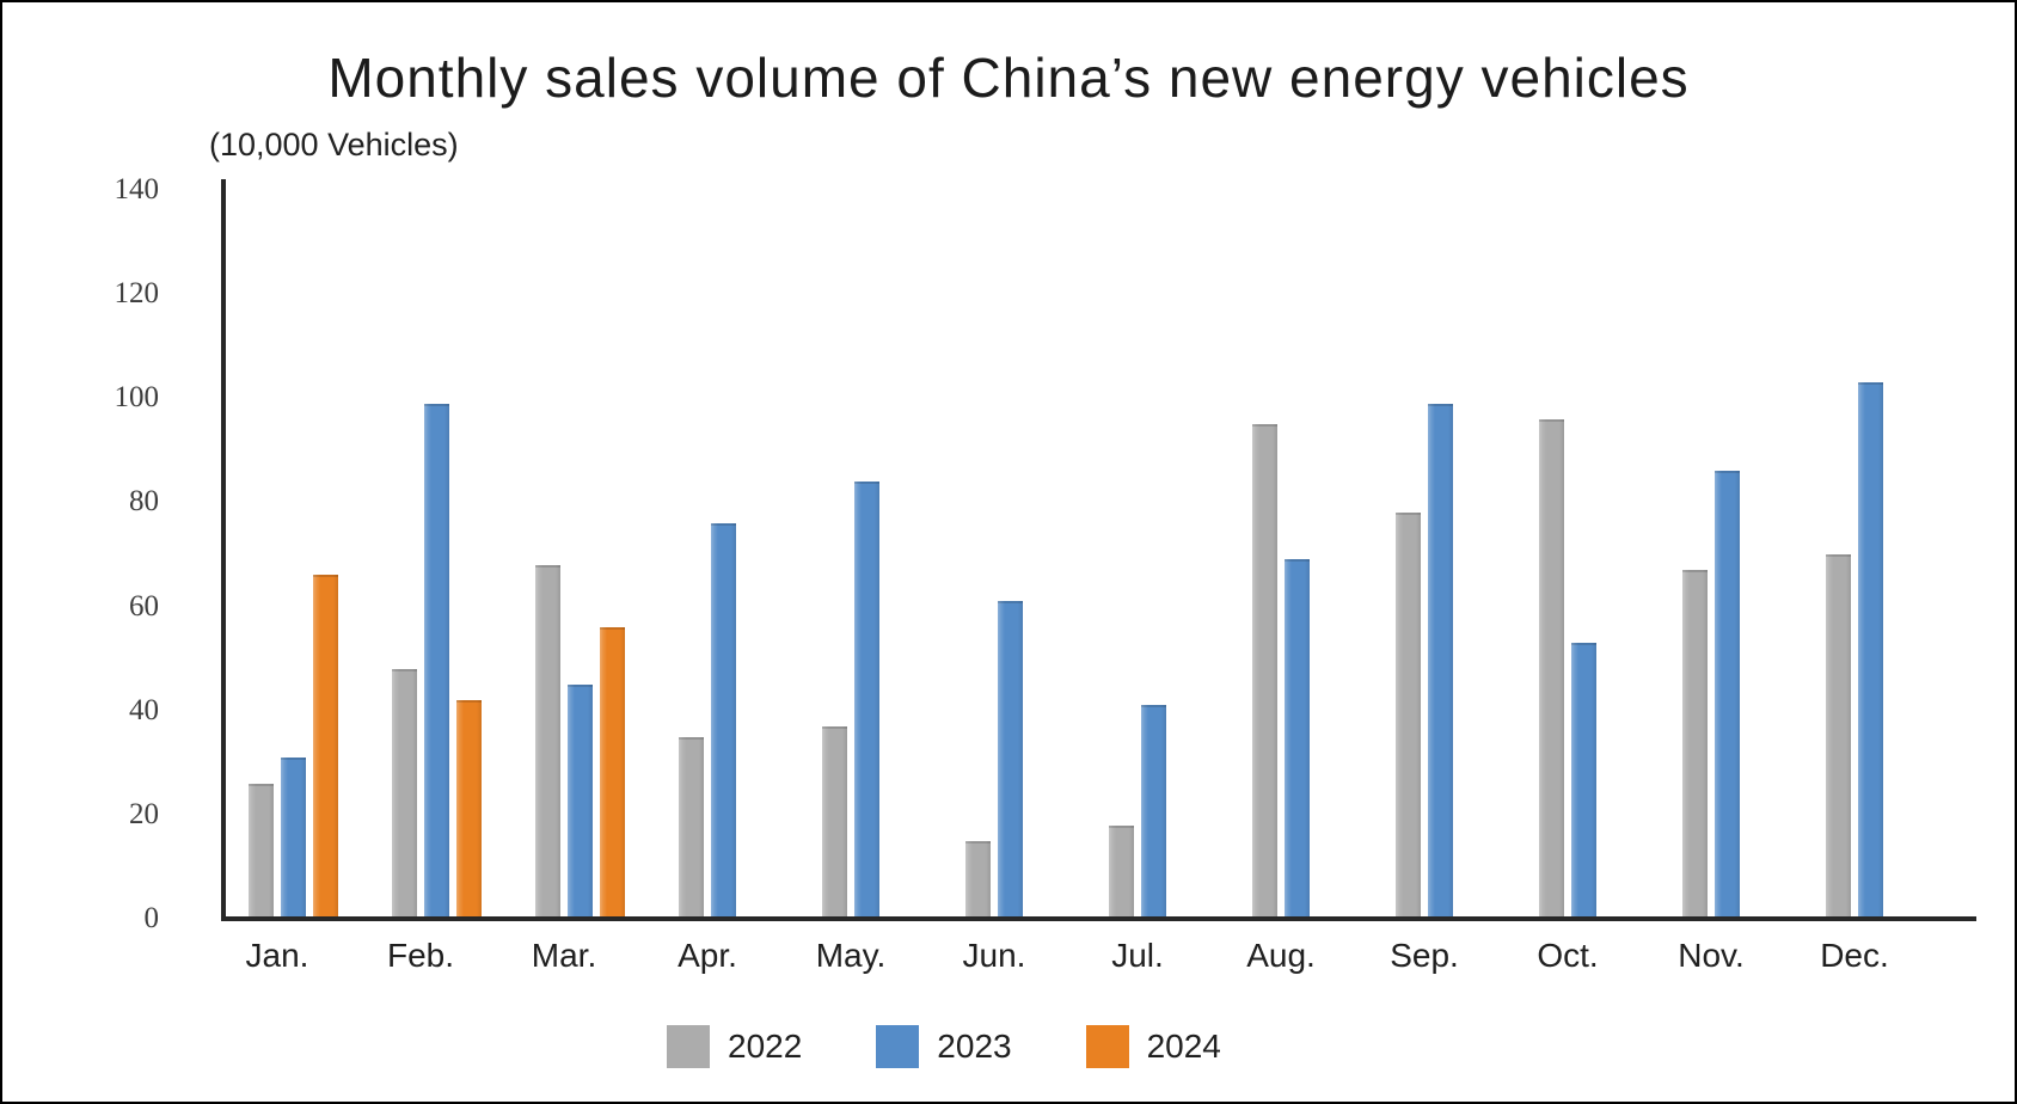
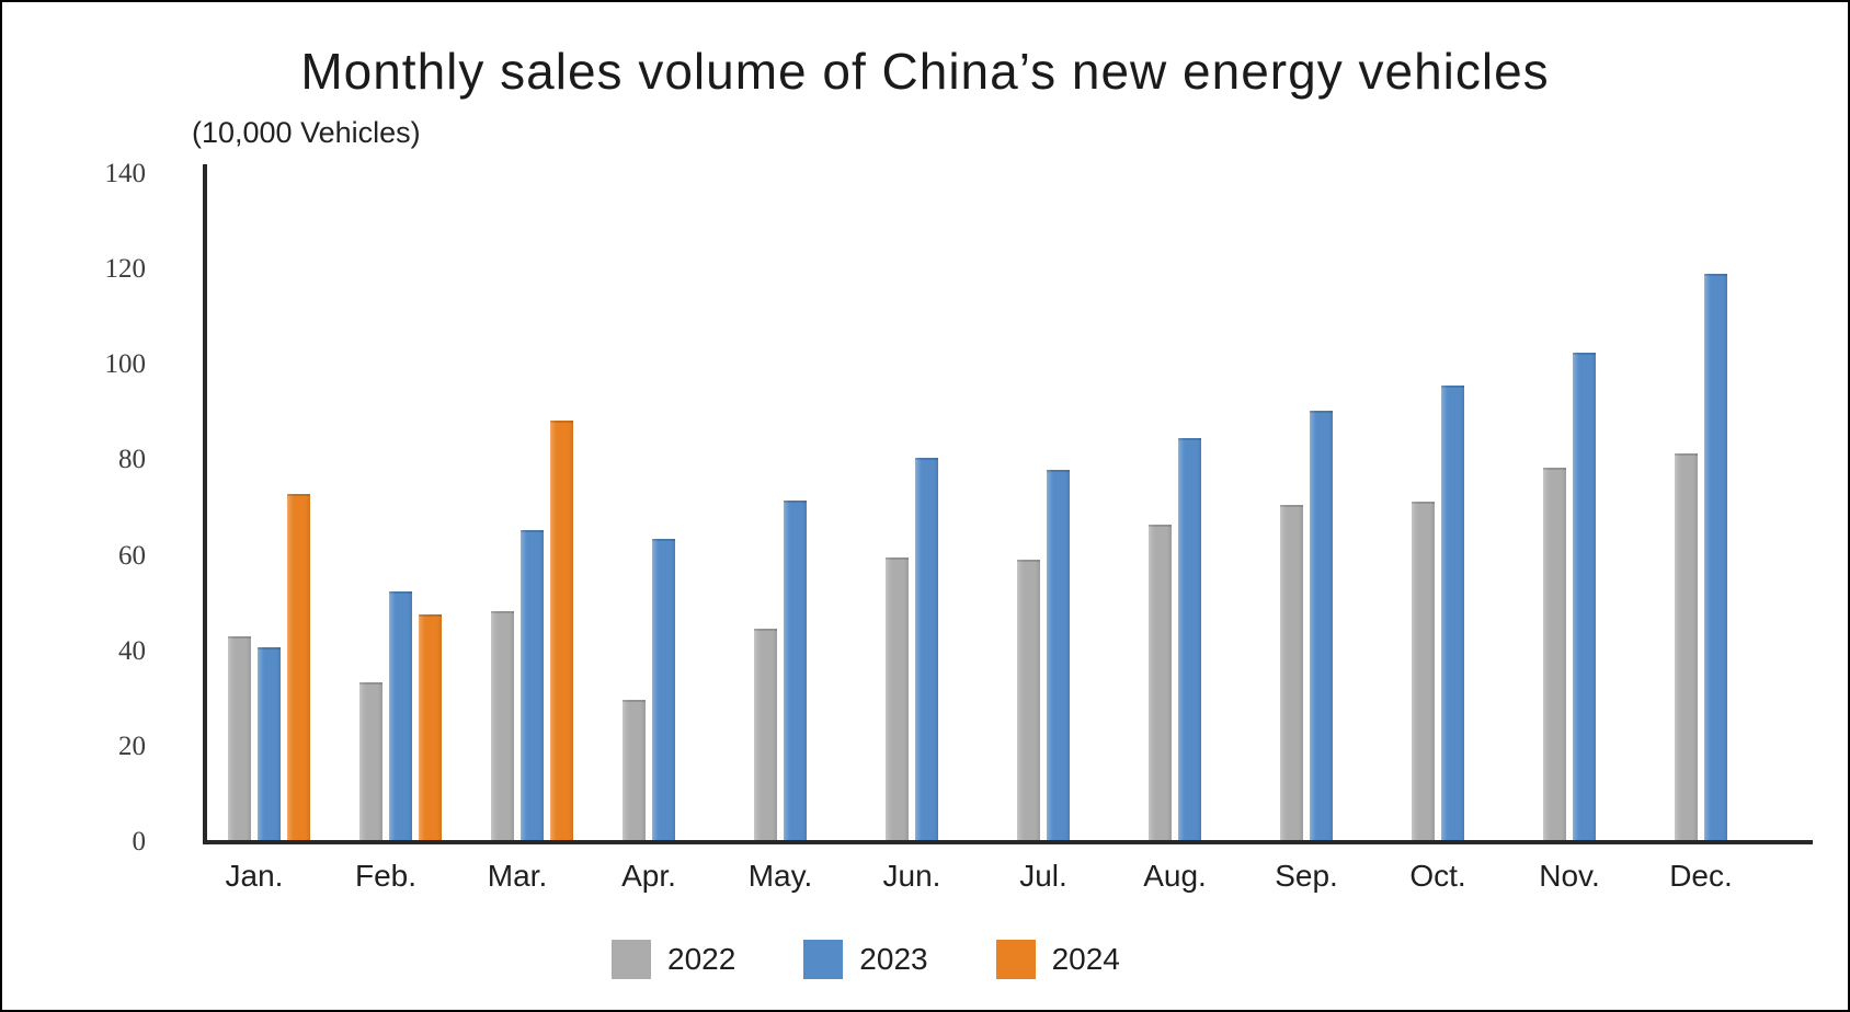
2022/Jan.: 26 -> 43
2023/Jan.: 31 -> 41
2024/Jan.: 66 -> 73
2022/Feb.: 48 -> 33
2023/Feb.: 99 -> 52
2024/Feb.: 42 -> 48
2022/Mar.: 68 -> 48
2023/Mar.: 45 -> 65
2024/Mar.: 56 -> 88
2022/Apr.: 35 -> 30
2023/Apr.: 76 -> 64
2022/May.: 37 -> 45
2023/May.: 84 -> 72
2022/Jun.: 15 -> 60
2023/Jun.: 61 -> 81
2022/Jul.: 18 -> 59
2023/Jul.: 41 -> 78
2022/Aug.: 95 -> 67
2023/Aug.: 69 -> 85
2022/Sep.: 78 -> 71
2023/Sep.: 99 -> 90
2022/Oct.: 96 -> 71
2023/Oct.: 53 -> 96
2022/Nov.: 67 -> 79
2023/Nov.: 86 -> 103
2022/Dec.: 70 -> 81
2023/Dec.: 103 -> 119
